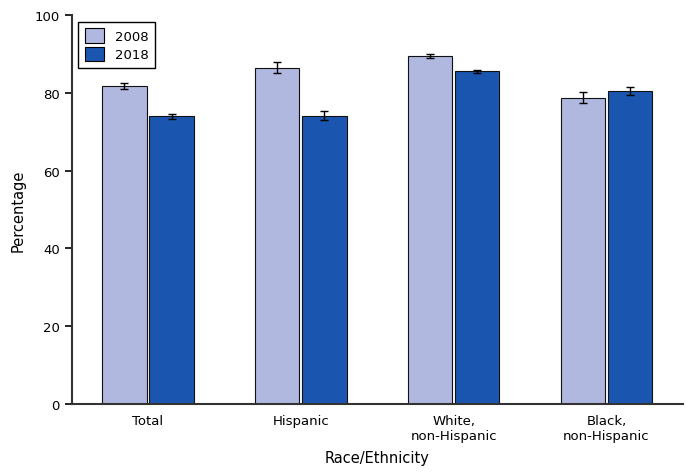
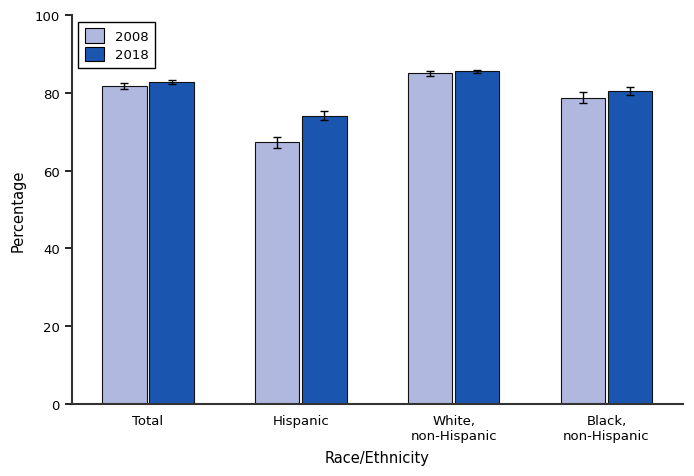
2018/Total: 74.0 -> 82.8
2008/Hispanic: 86.5 -> 67.3
2008/White, non-Hispanic: 89.5 -> 85.0
